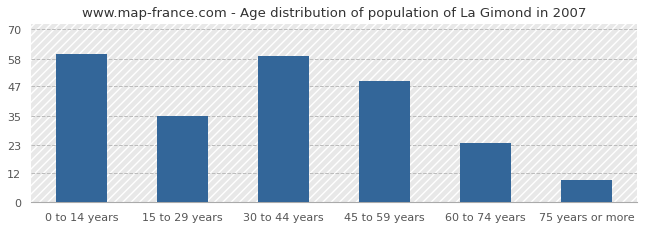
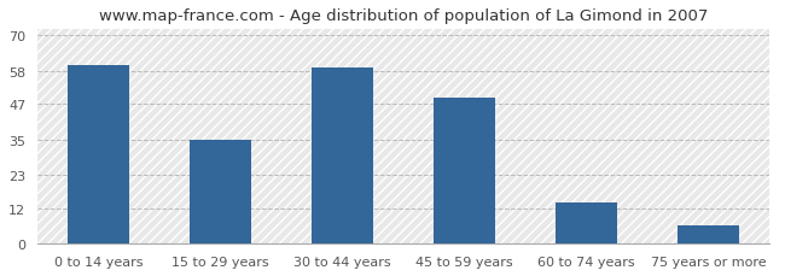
60 to 74 years: 24 -> 14
75 years or more: 9 -> 6
